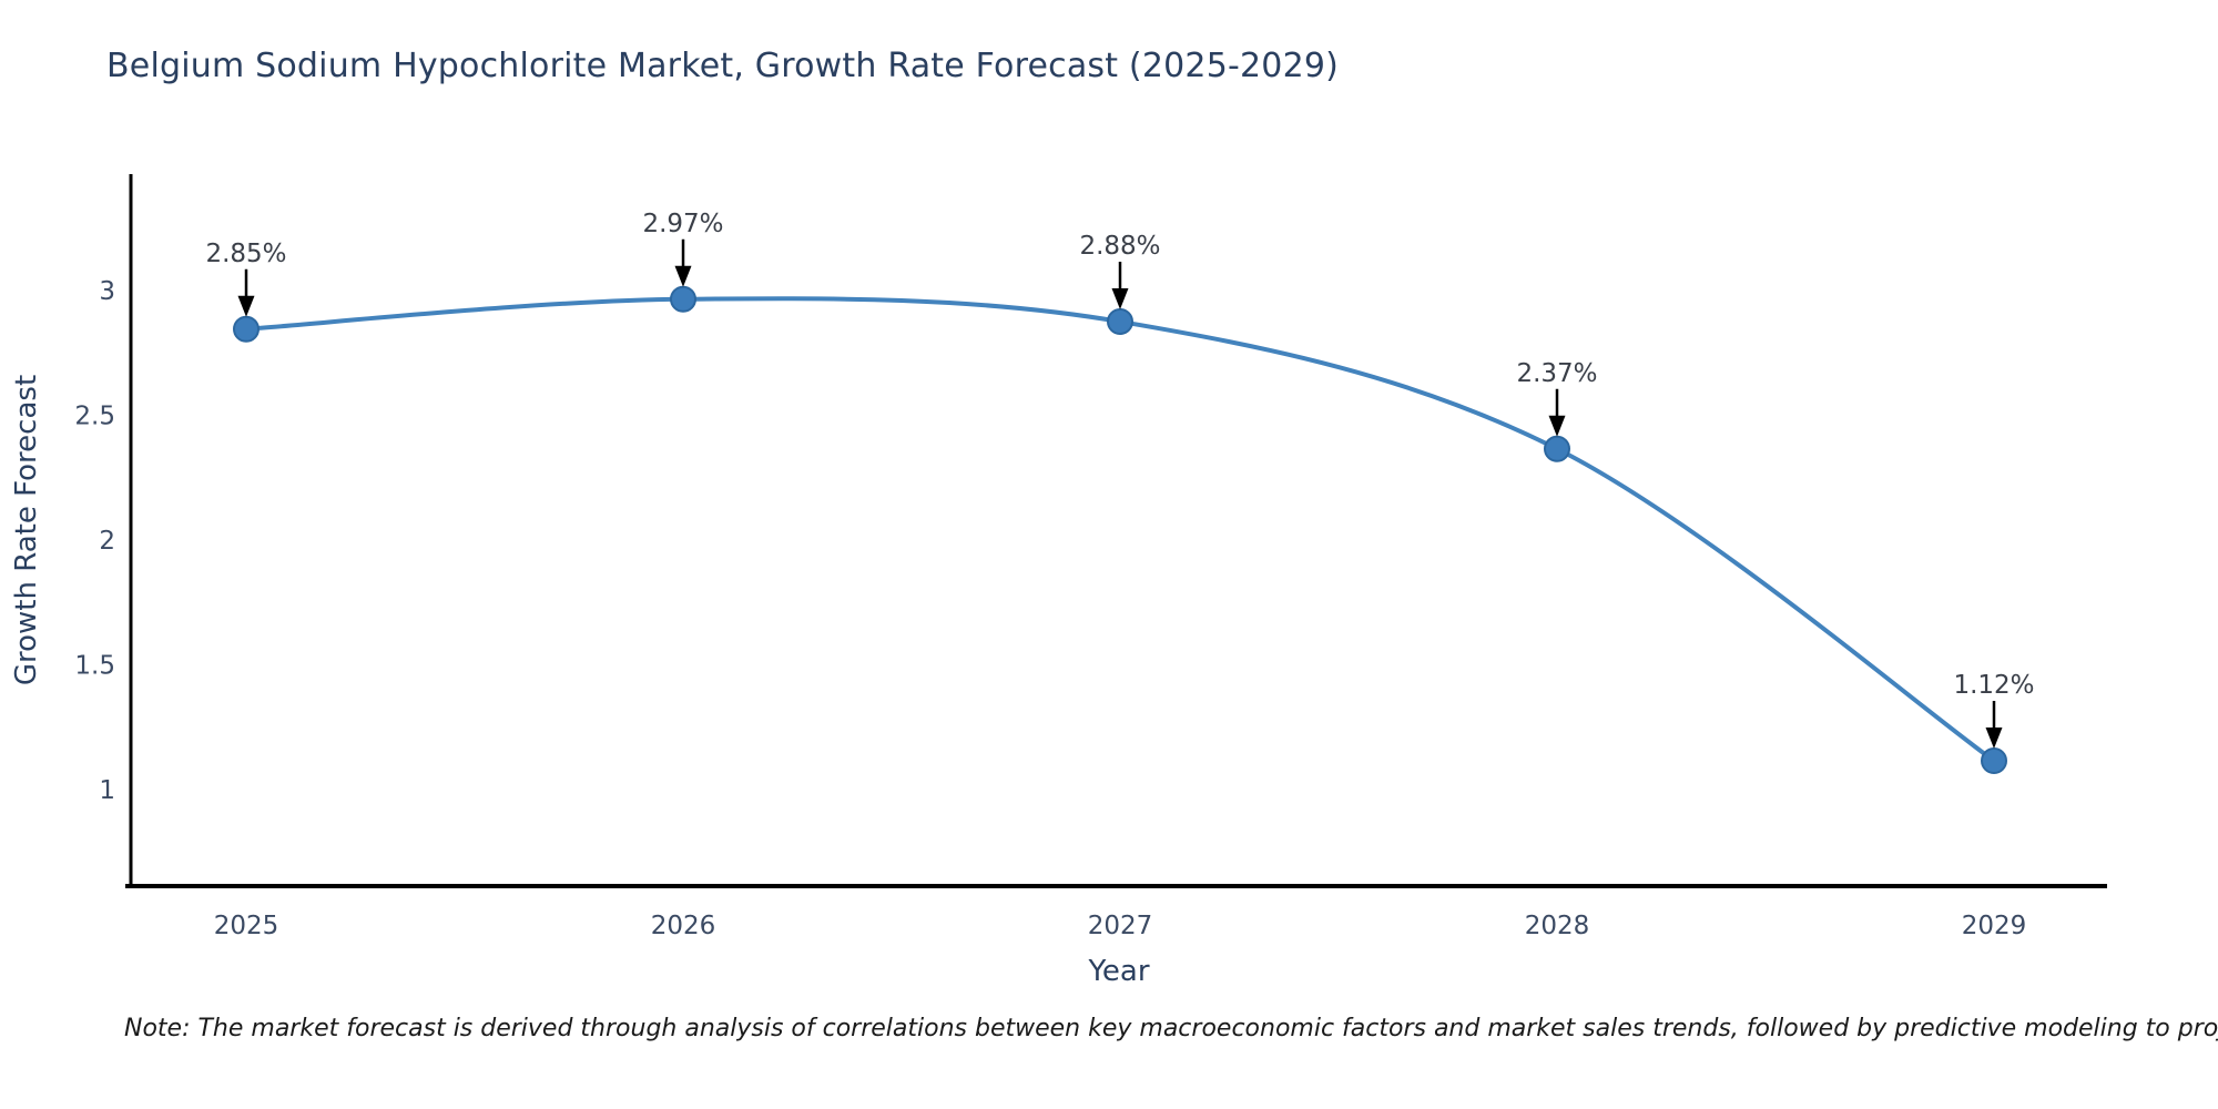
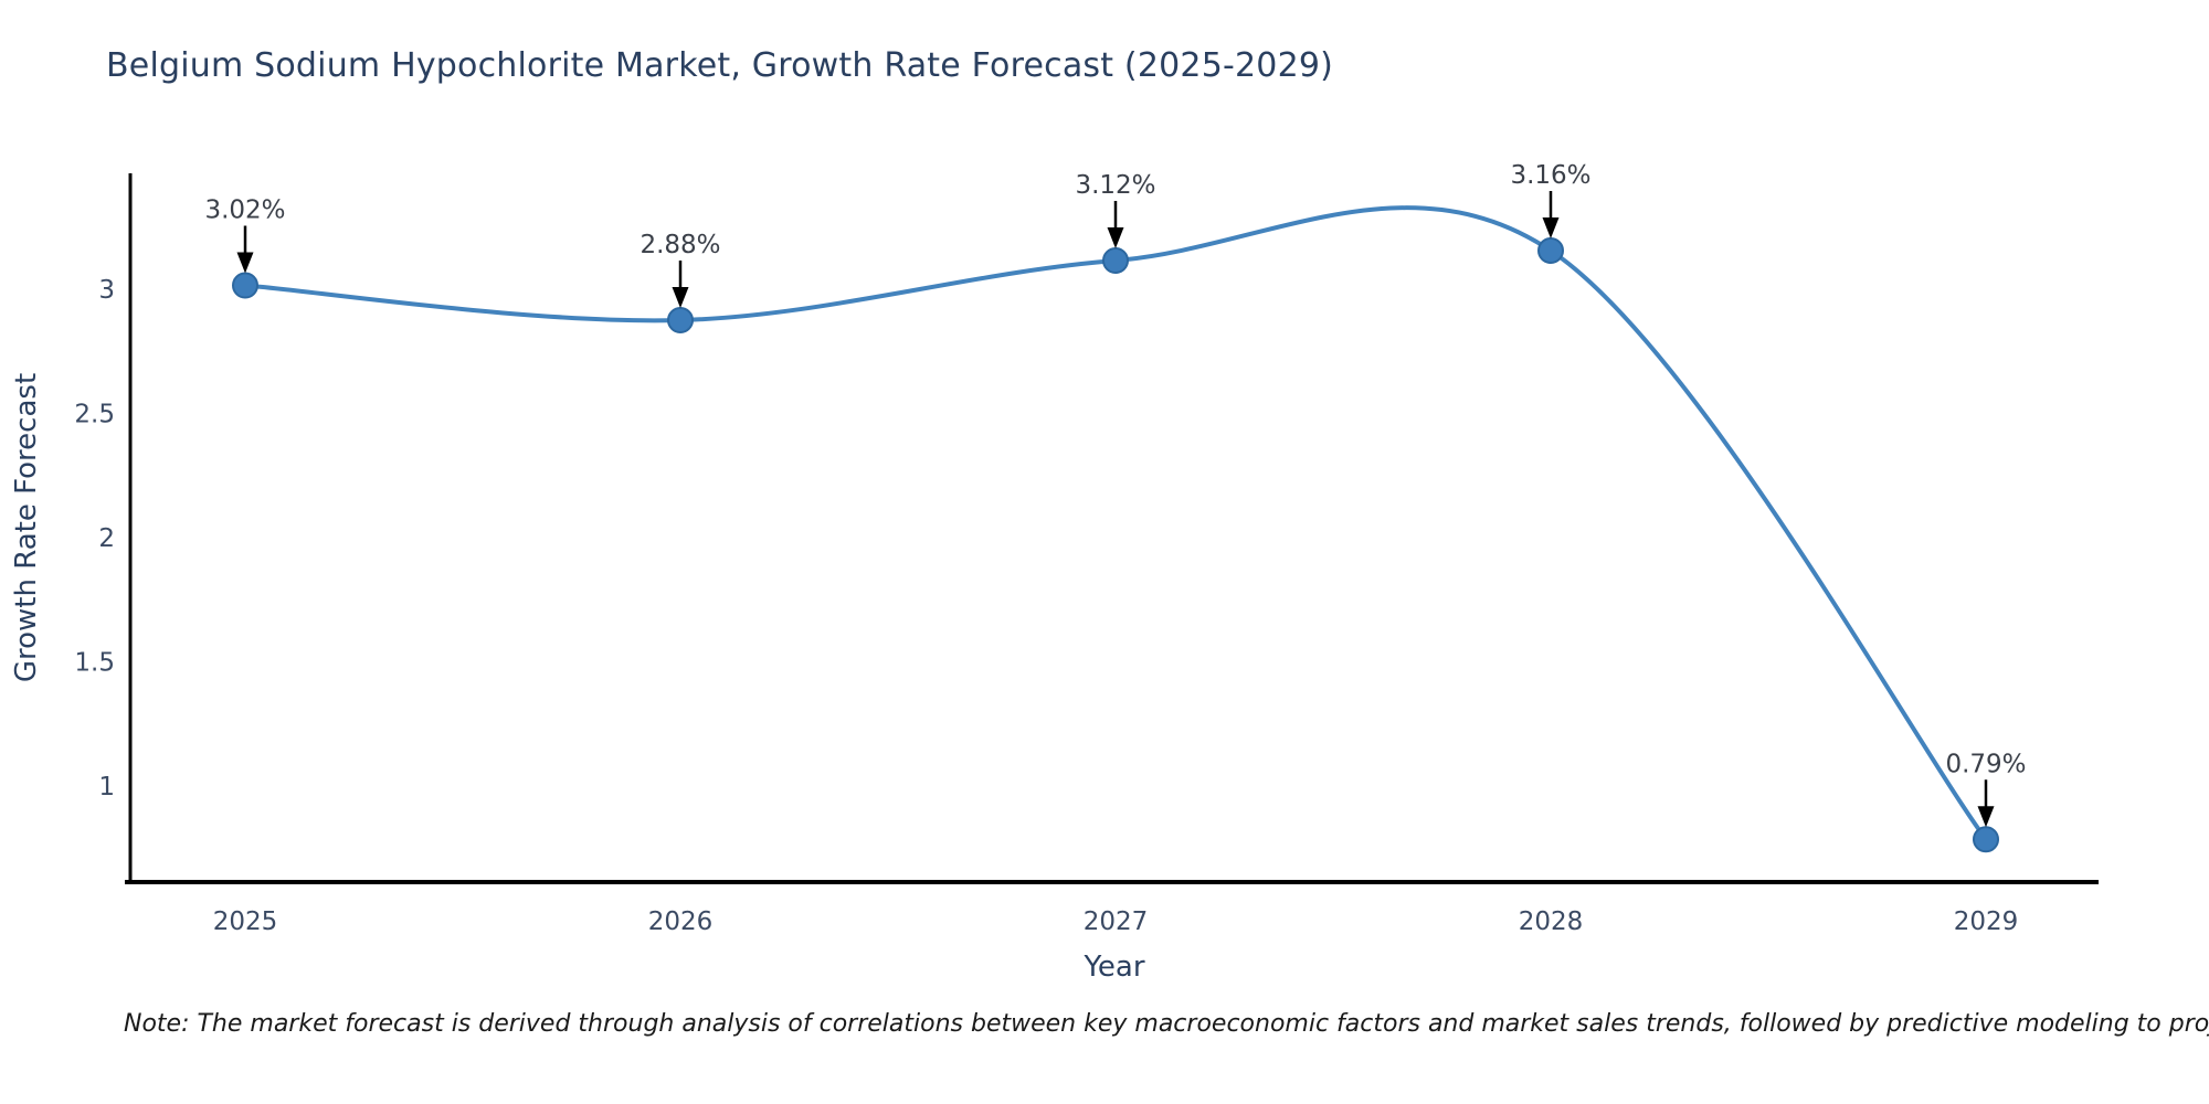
2025: 2.85% -> 3.02%
2026: 2.97% -> 2.88%
2027: 2.88% -> 3.12%
2028: 2.37% -> 3.16%
2029: 1.12% -> 0.79%
